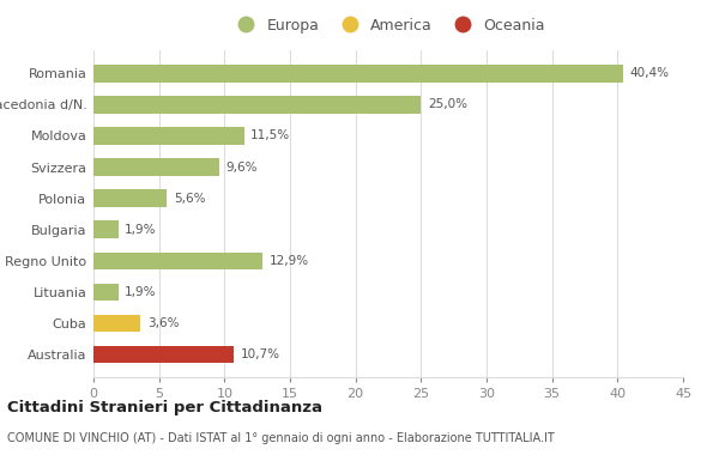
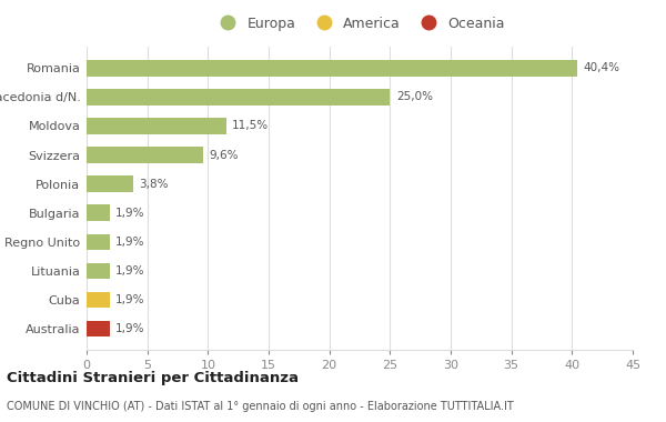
Polonia: 5,6% -> 3,8%
Regno Unito: 12,9% -> 1,9%
Cuba: 3,6% -> 1,9%
Australia: 10,7% -> 1,9%
